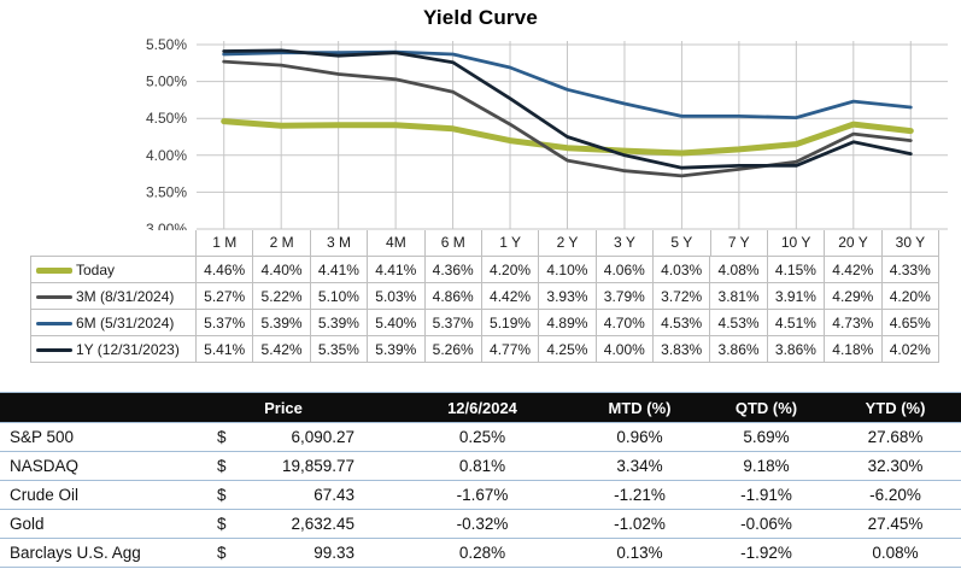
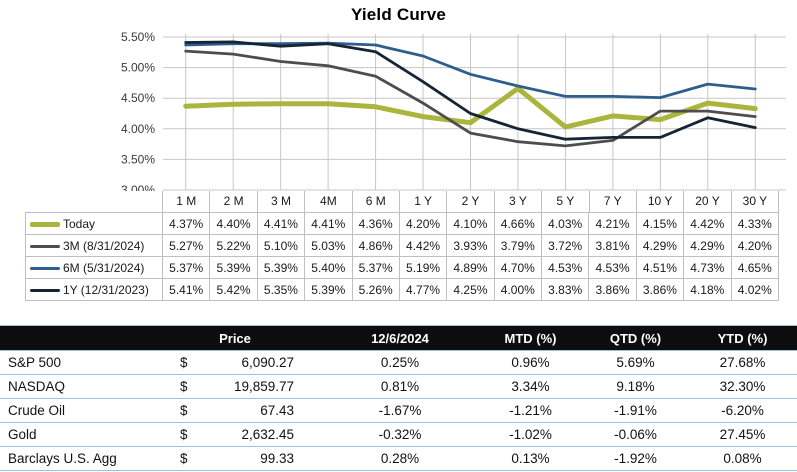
Today/1 M: 4.46% -> 4.37%
Today/3 Y: 4.06% -> 4.66%
Today/7 Y: 4.08% -> 4.21%
3M (8/31/2024)/10 Y: 3.91% -> 4.29%
